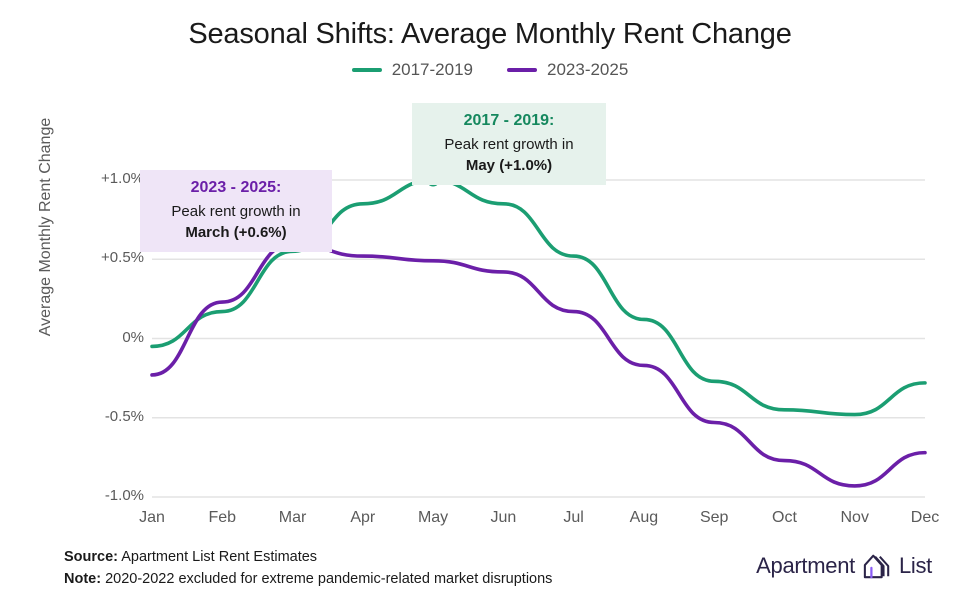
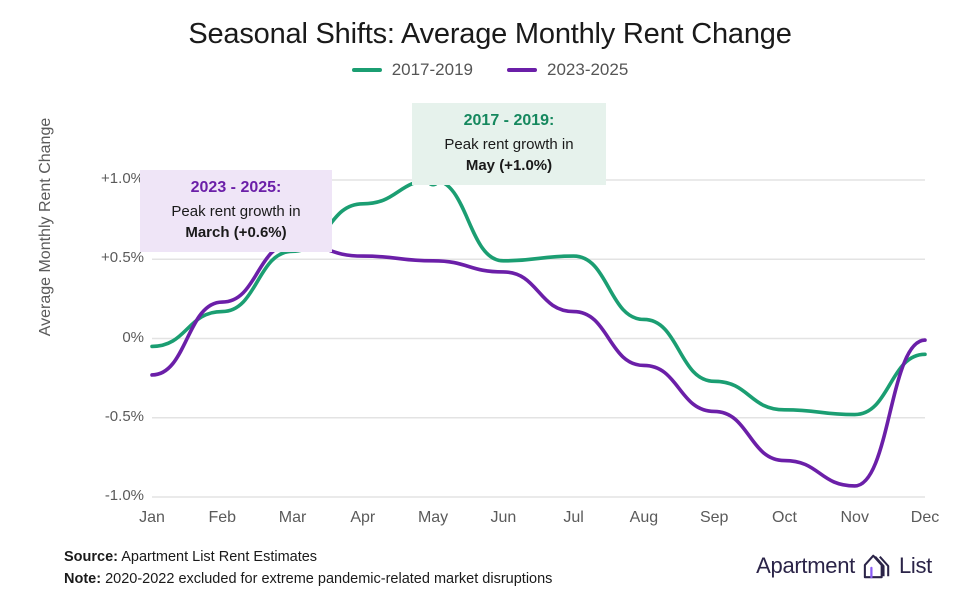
2017-2019/Jun: 0.85% -> 0.49%
2023-2025/Sep: -0.53% -> -0.46%
2017-2019/Dec: -0.28% -> -0.10%
2023-2025/Dec: -0.72% -> -0.01%
